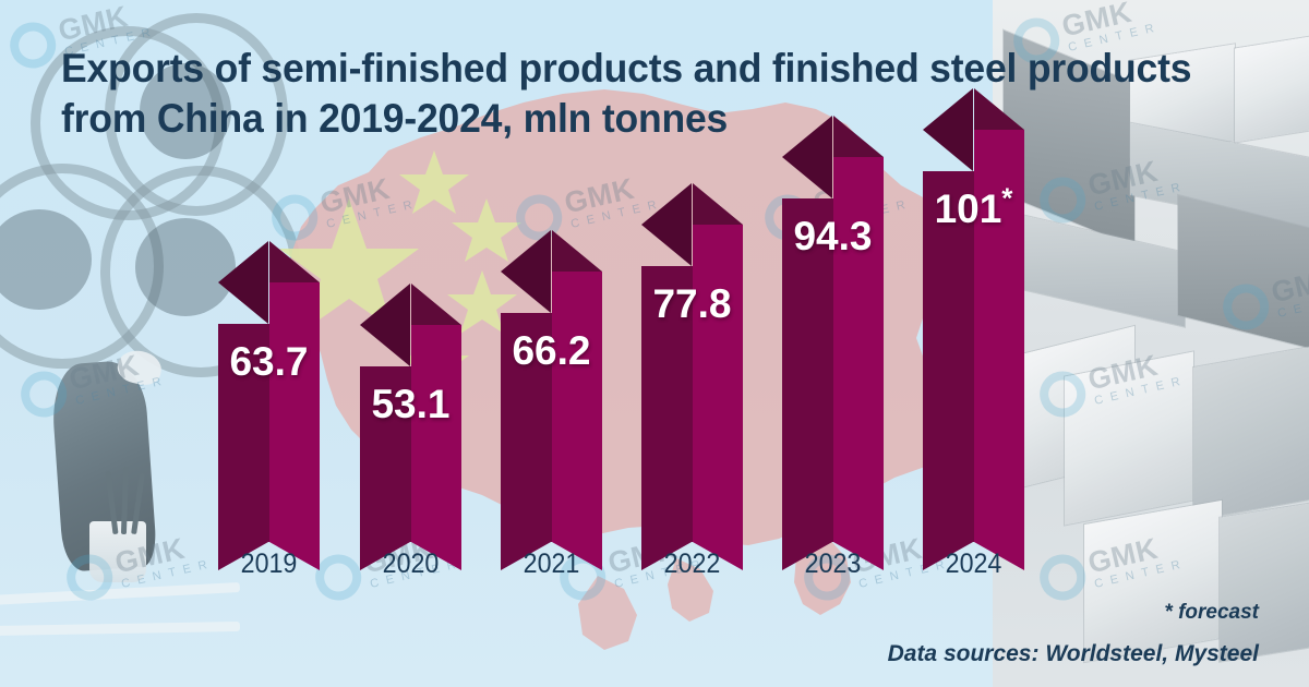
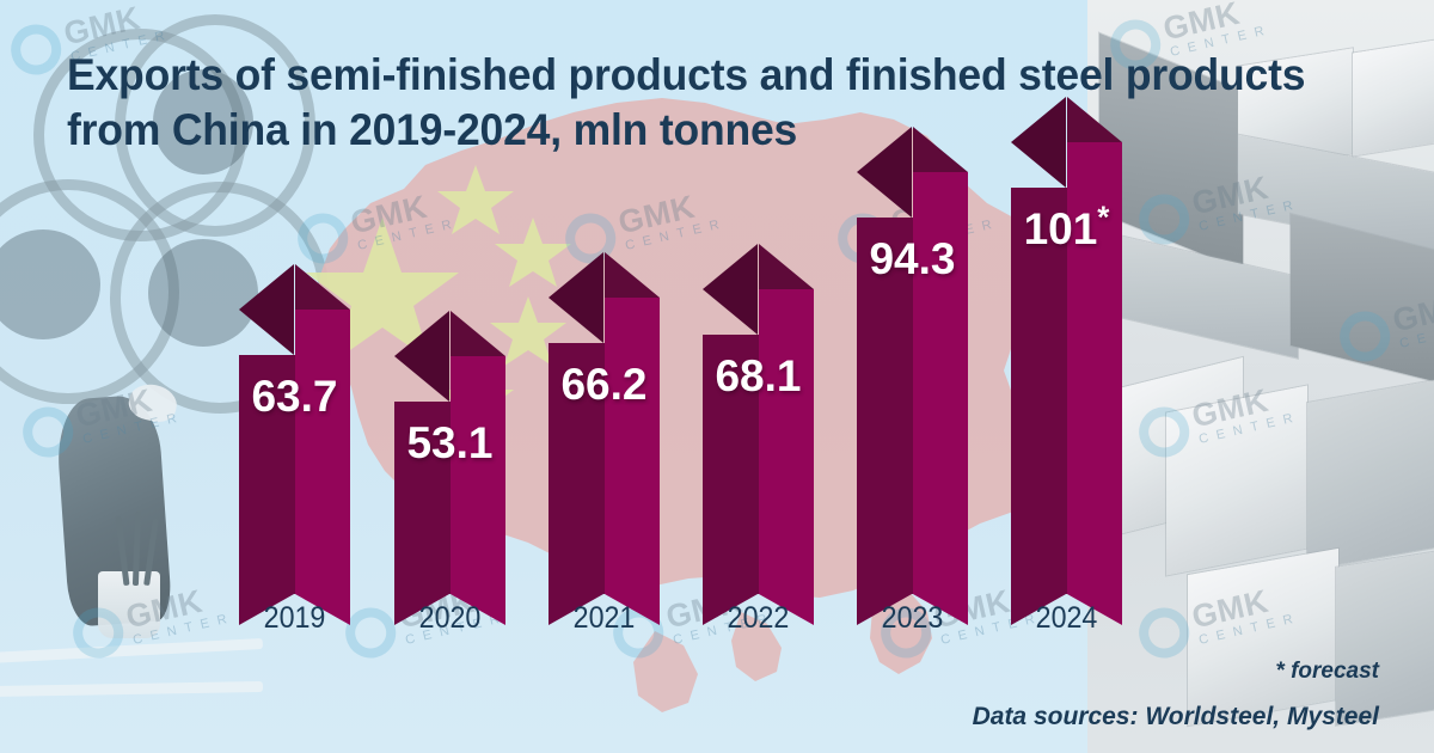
2022: 77.8 -> 68.1
